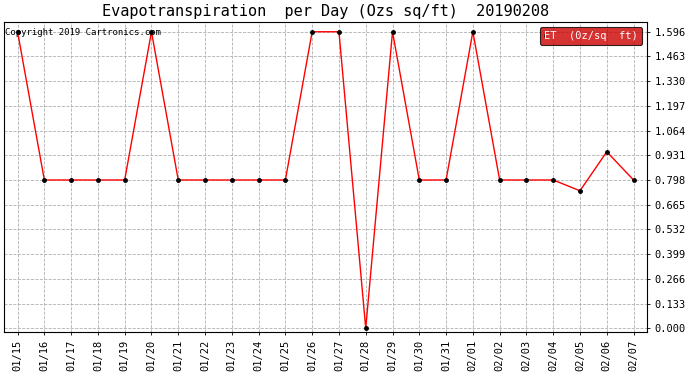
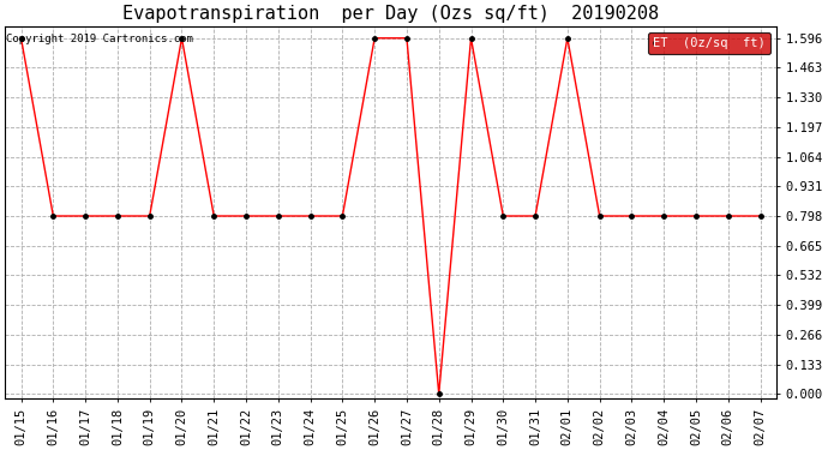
02/05: 0.74 -> 0.80
02/06: 0.95 -> 0.80
